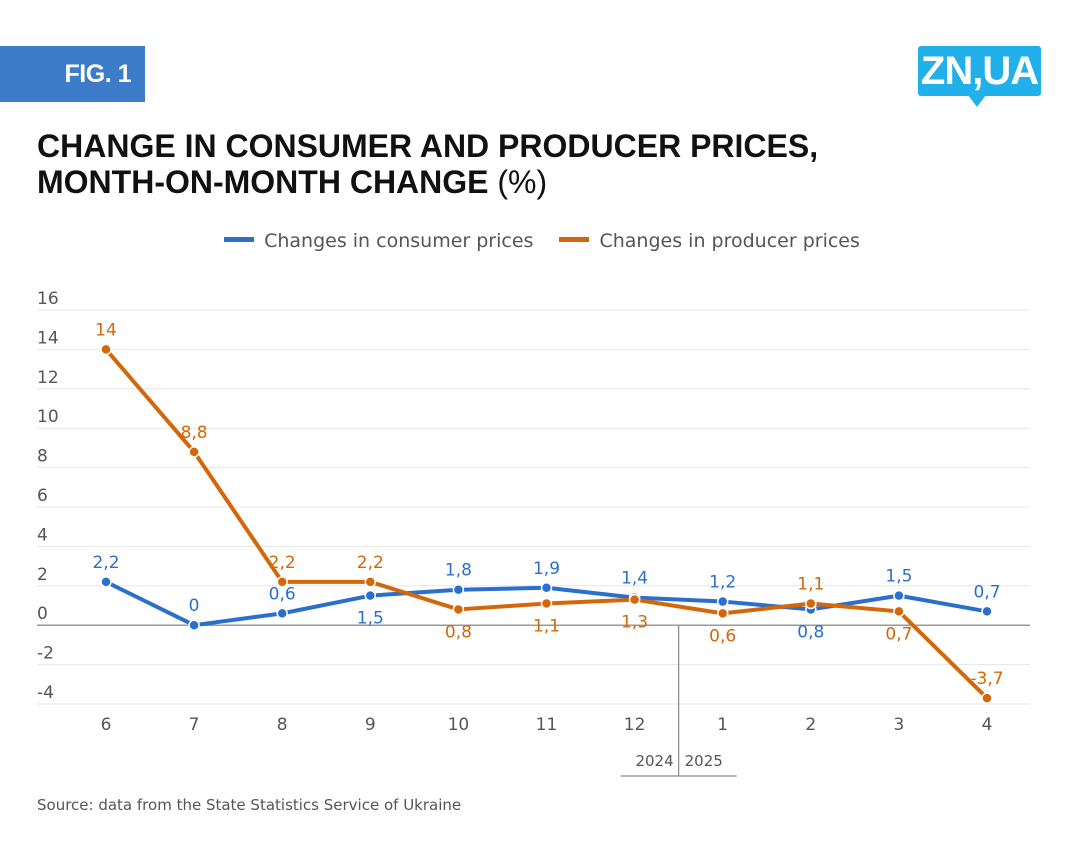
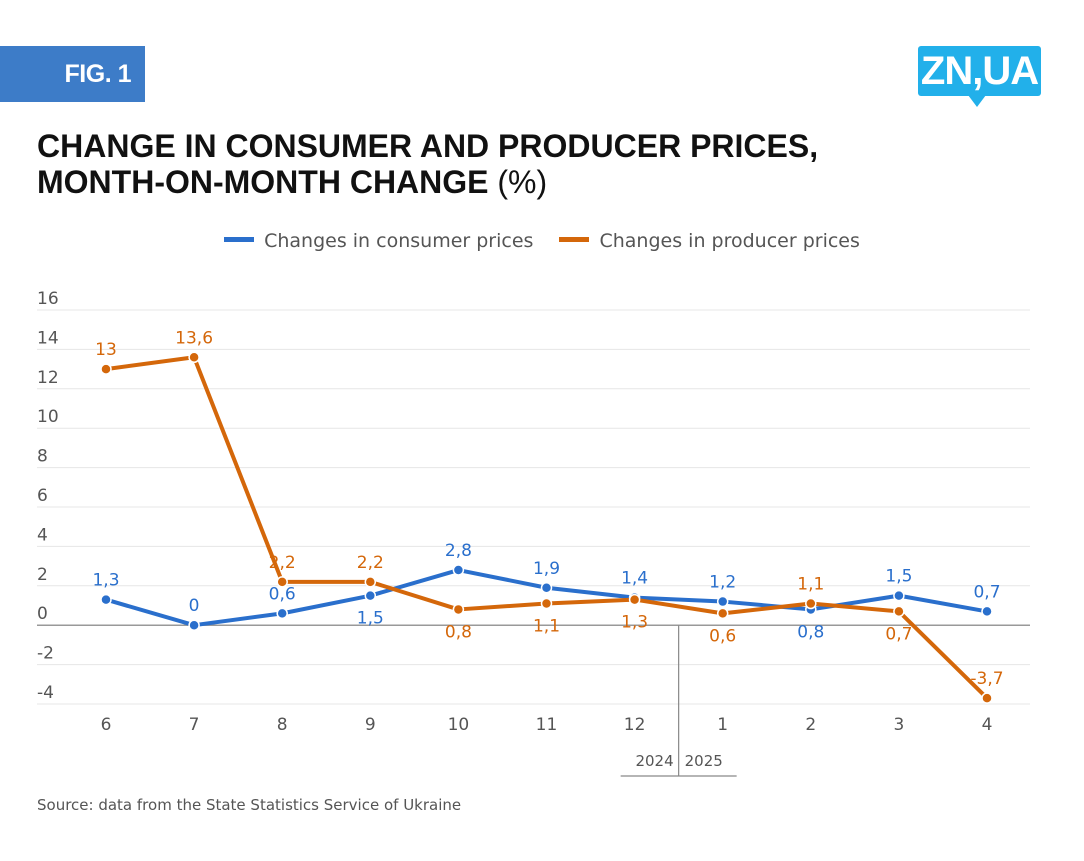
Changes in consumer prices/6: 2,2 -> 1,3
Changes in producer prices/6: 14 -> 13
Changes in producer prices/7: 8,8 -> 13,6
Changes in consumer prices/10: 1,8 -> 2,8
